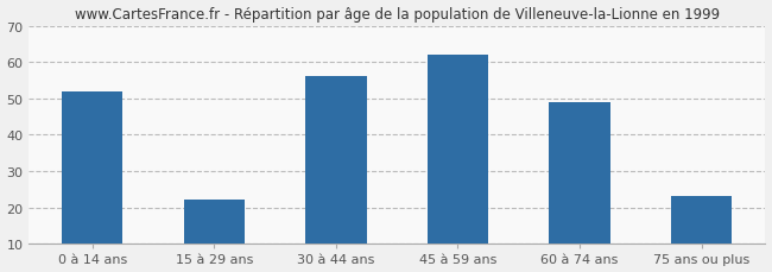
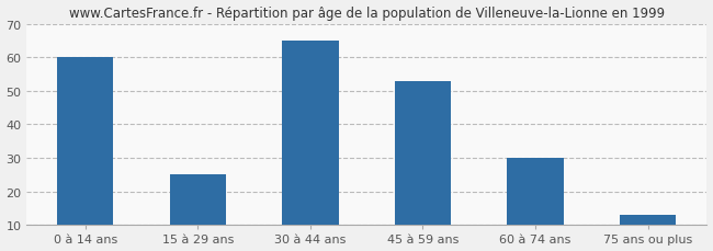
0 à 14 ans: 52 -> 60
15 à 29 ans: 22 -> 25
30 à 44 ans: 56 -> 65
45 à 59 ans: 62 -> 53
60 à 74 ans: 49 -> 30
75 ans ou plus: 23 -> 13
